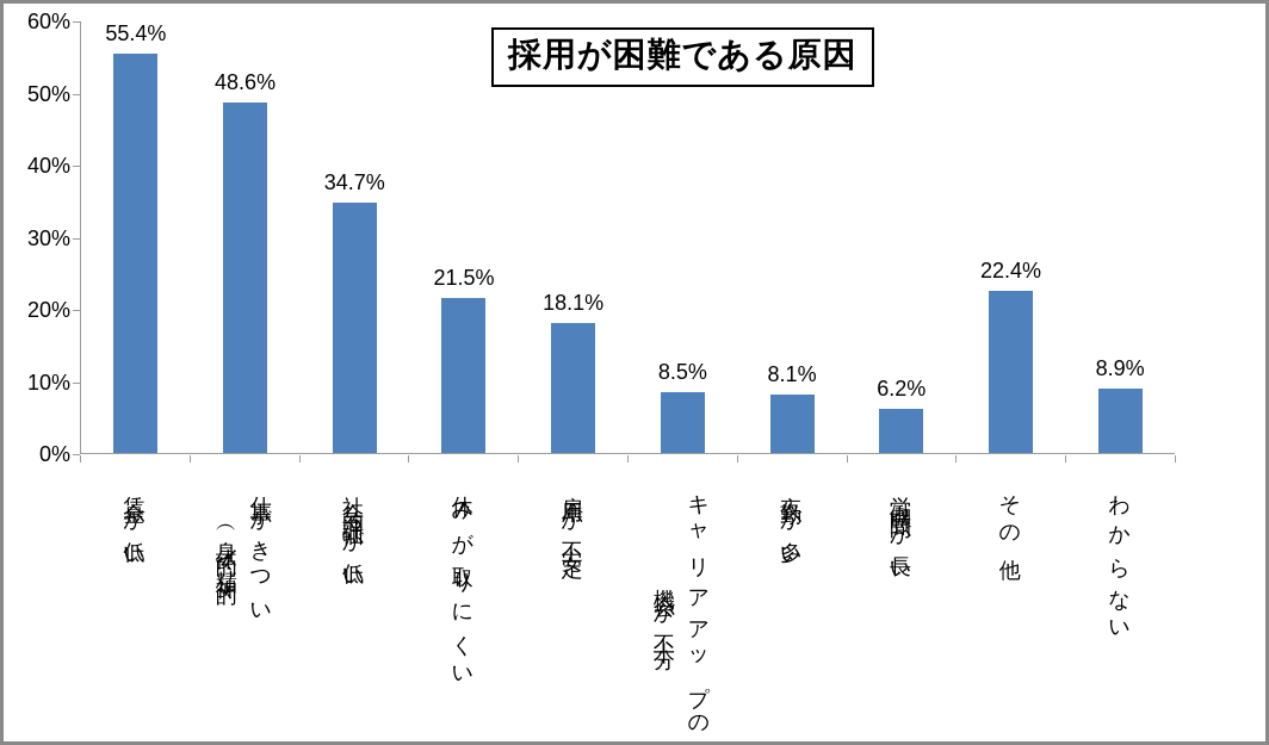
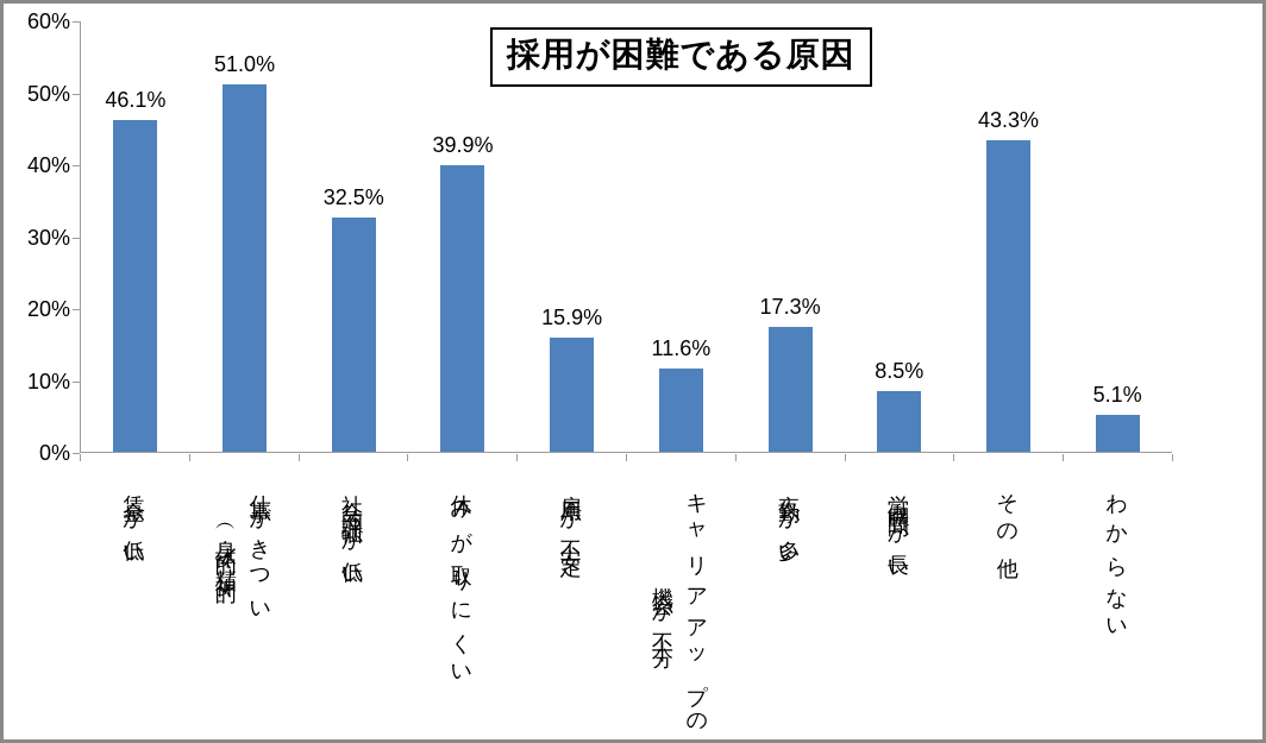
賃金が低い: 55.4% -> 46.1%
仕事がきつい （身体的・精神的）: 48.6% -> 51.0%
社会的評価が低い: 34.7% -> 32.5%
休みが取りにくい: 21.5% -> 39.9%
雇用が不安定: 18.1% -> 15.9%
キャリアアップの 機会が不十分: 8.5% -> 11.6%
夜勤が多い: 8.1% -> 17.3%
労働時間が長い: 6.2% -> 8.5%
その他: 22.4% -> 43.3%
わからない: 8.9% -> 5.1%
